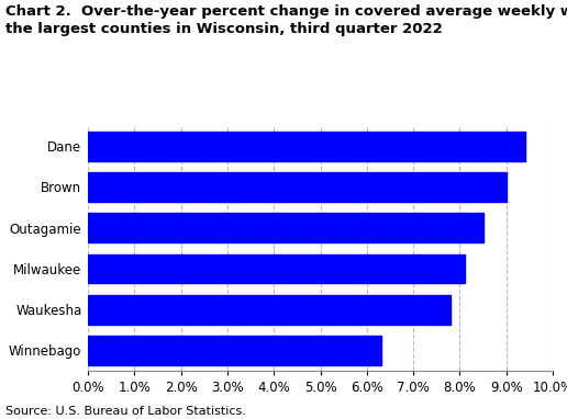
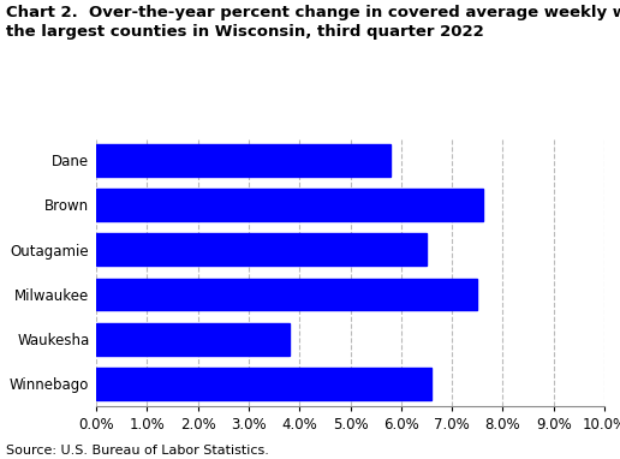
Dane: 9.4% -> 5.8%
Brown: 9.0% -> 7.6%
Outagamie: 8.5% -> 6.5%
Milwaukee: 8.1% -> 7.5%
Waukesha: 7.8% -> 3.8%
Winnebago: 6.3% -> 6.6%
